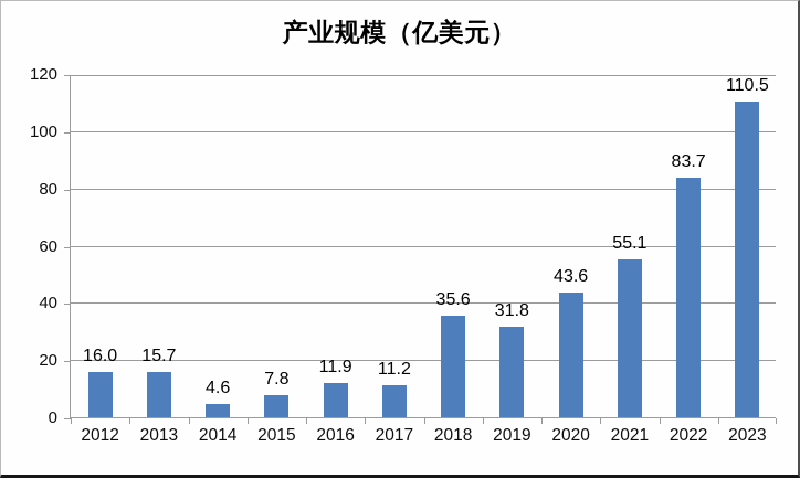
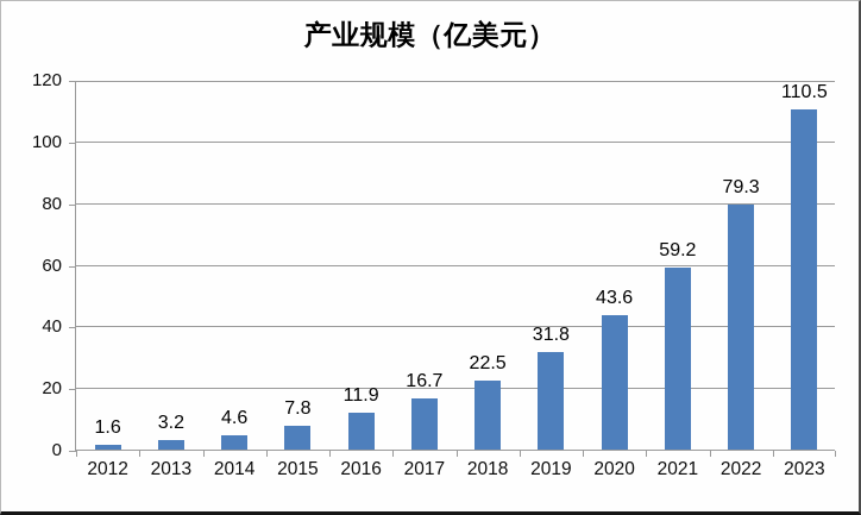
2012: 16.0 -> 1.6
2013: 15.7 -> 3.2
2017: 11.2 -> 16.7
2018: 35.6 -> 22.5
2021: 55.1 -> 59.2
2022: 83.7 -> 79.3
